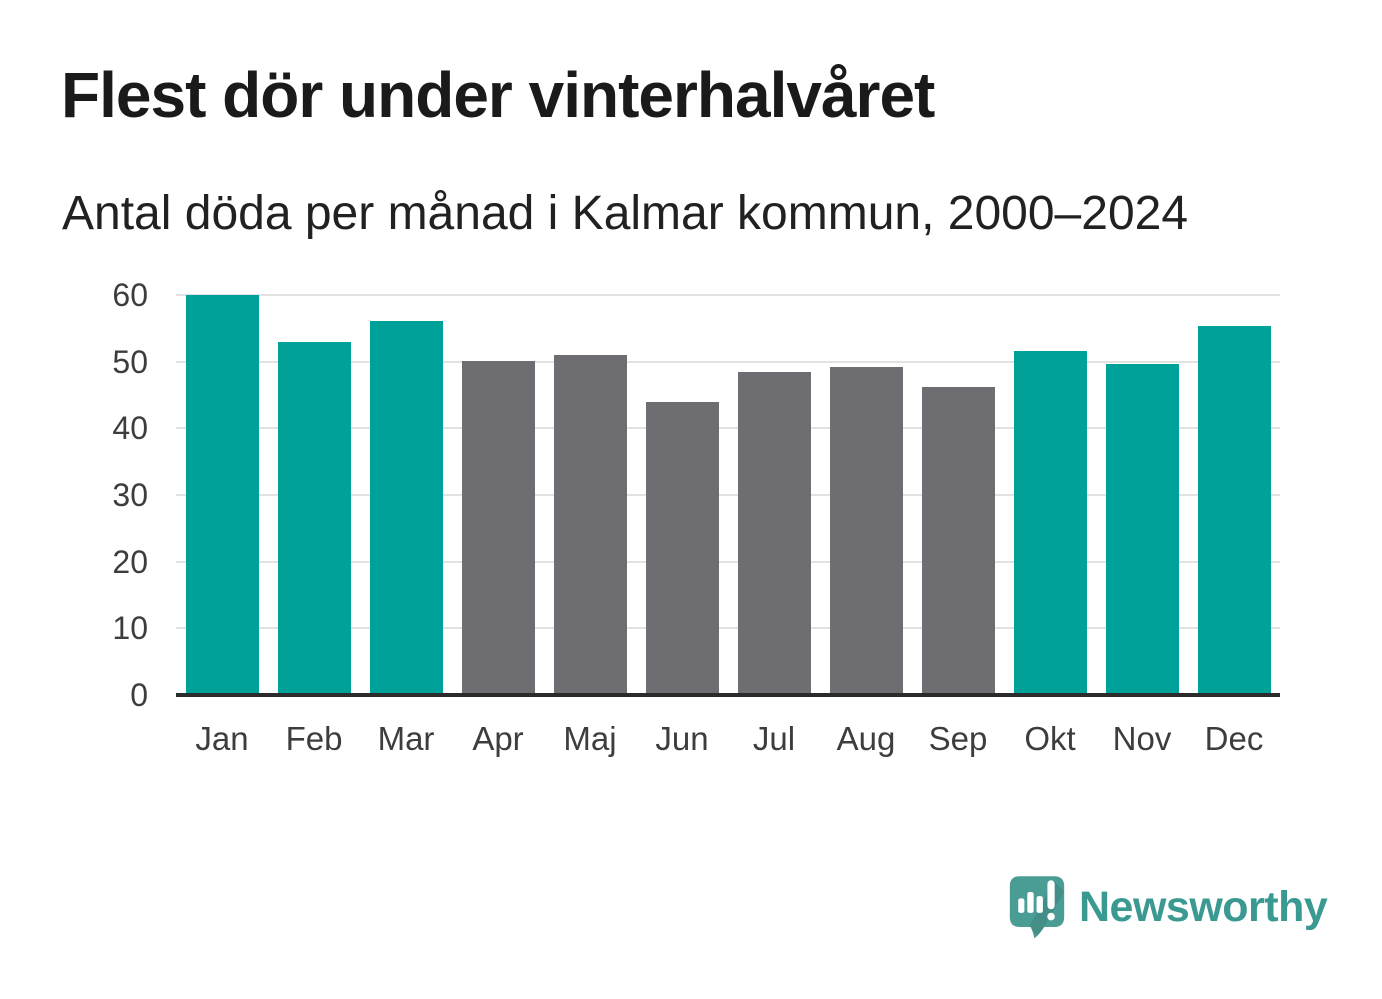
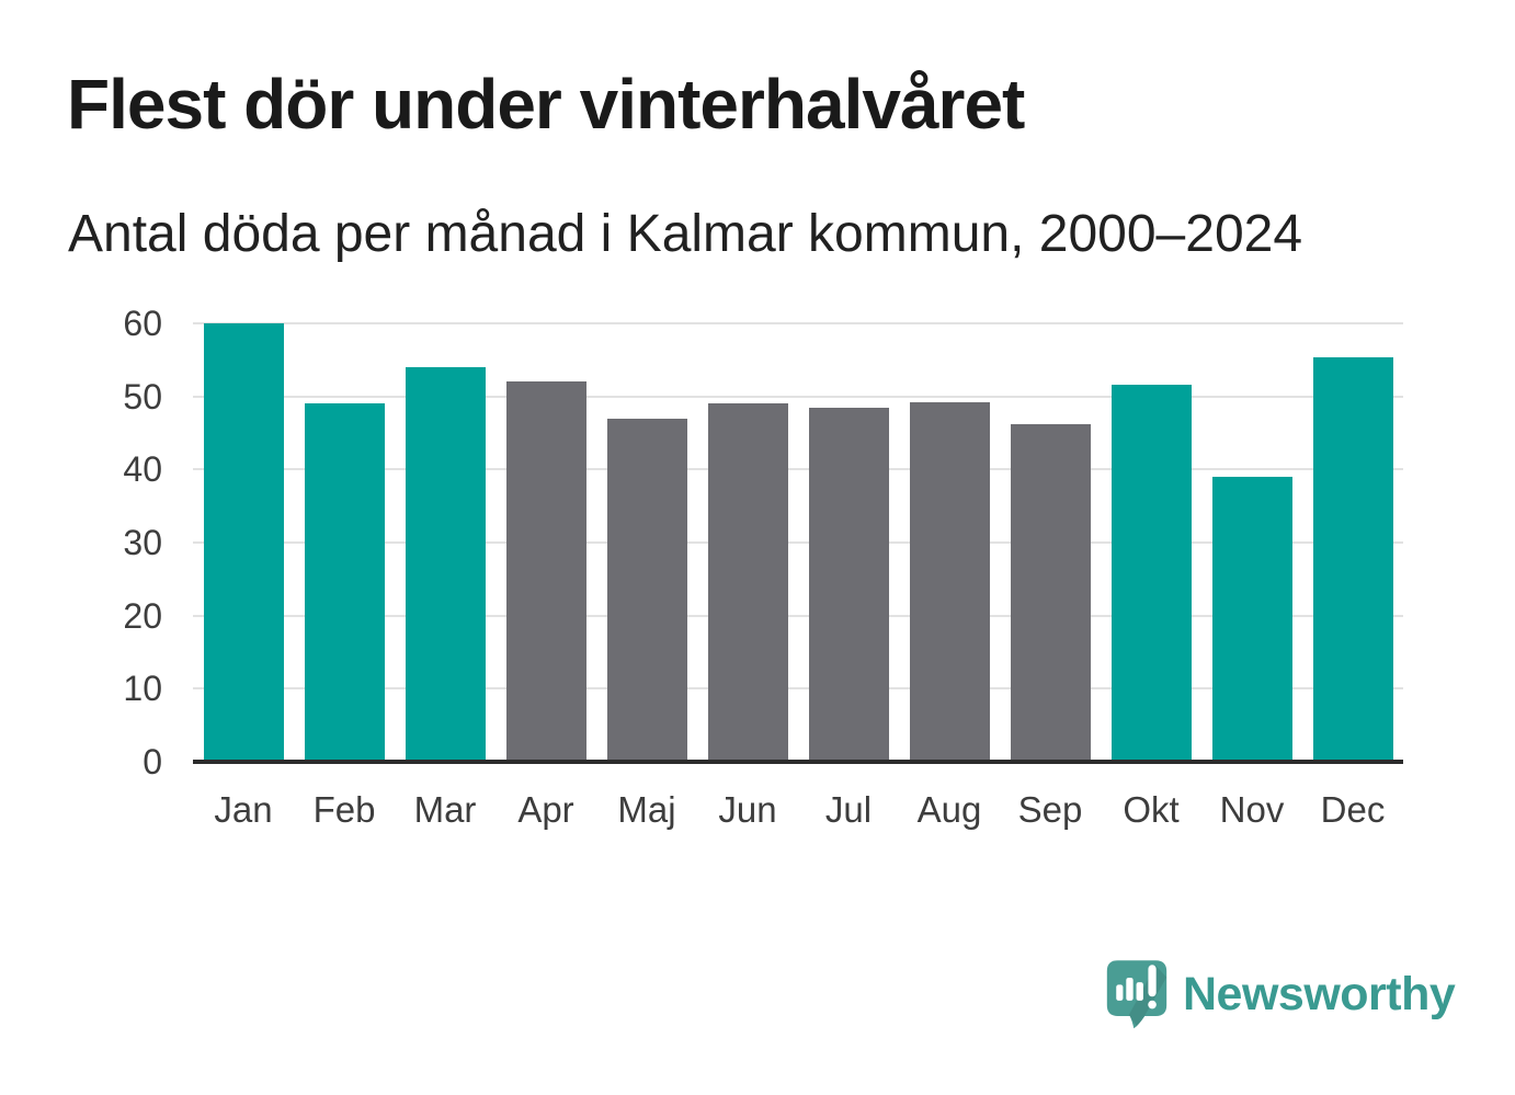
Feb: 53 -> 49
Mar: 56 -> 54
Apr: 50 -> 52
Maj: 51 -> 47
Jun: 44 -> 49
Nov: 50 -> 39
